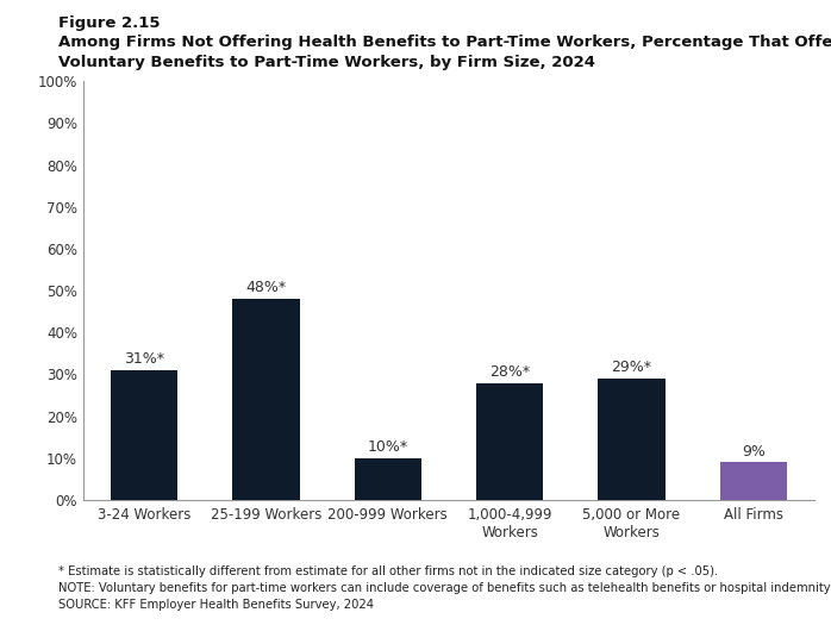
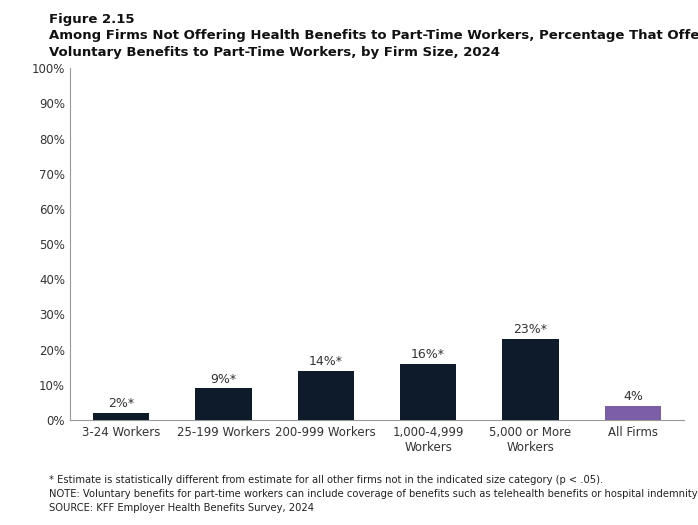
3-24 Workers: 31%* -> 2%*
25-199 Workers: 48%* -> 9%*
200-999 Workers: 10%* -> 14%*
1,000-4,999 Workers: 28%* -> 16%*
5,000 or More Workers: 29%* -> 23%*
All Firms: 9% -> 4%
